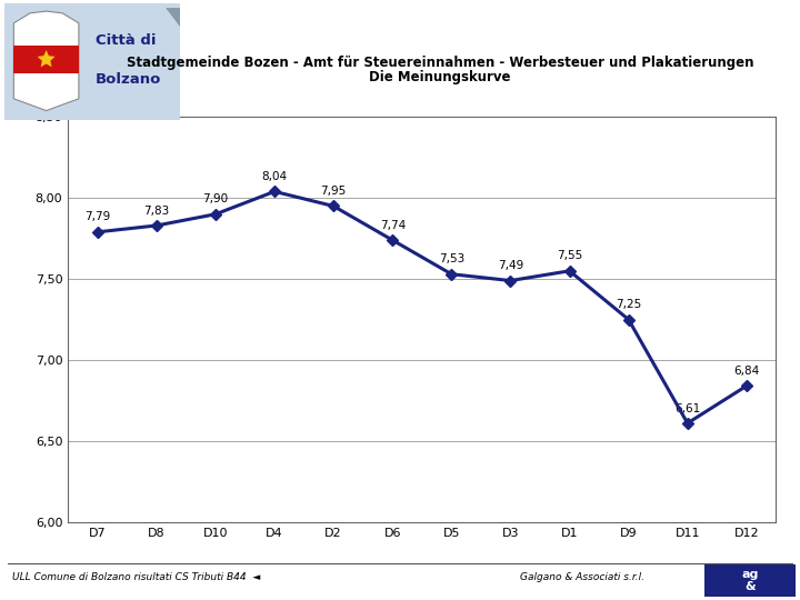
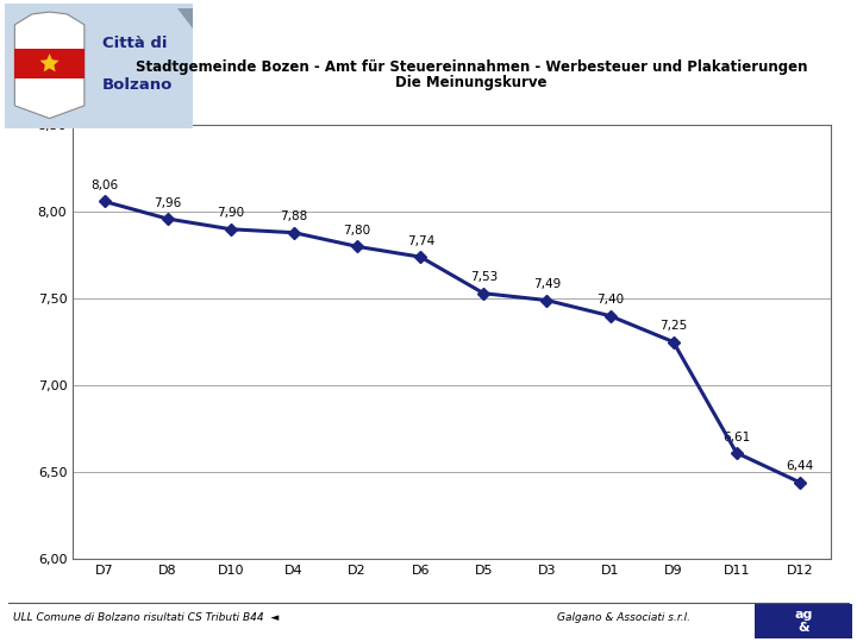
D7: 7,79 -> 8,06
D8: 7,83 -> 7,96
D4: 8,04 -> 7,88
D2: 7,95 -> 7,80
D1: 7,55 -> 7,40
D12: 6,84 -> 6,44
